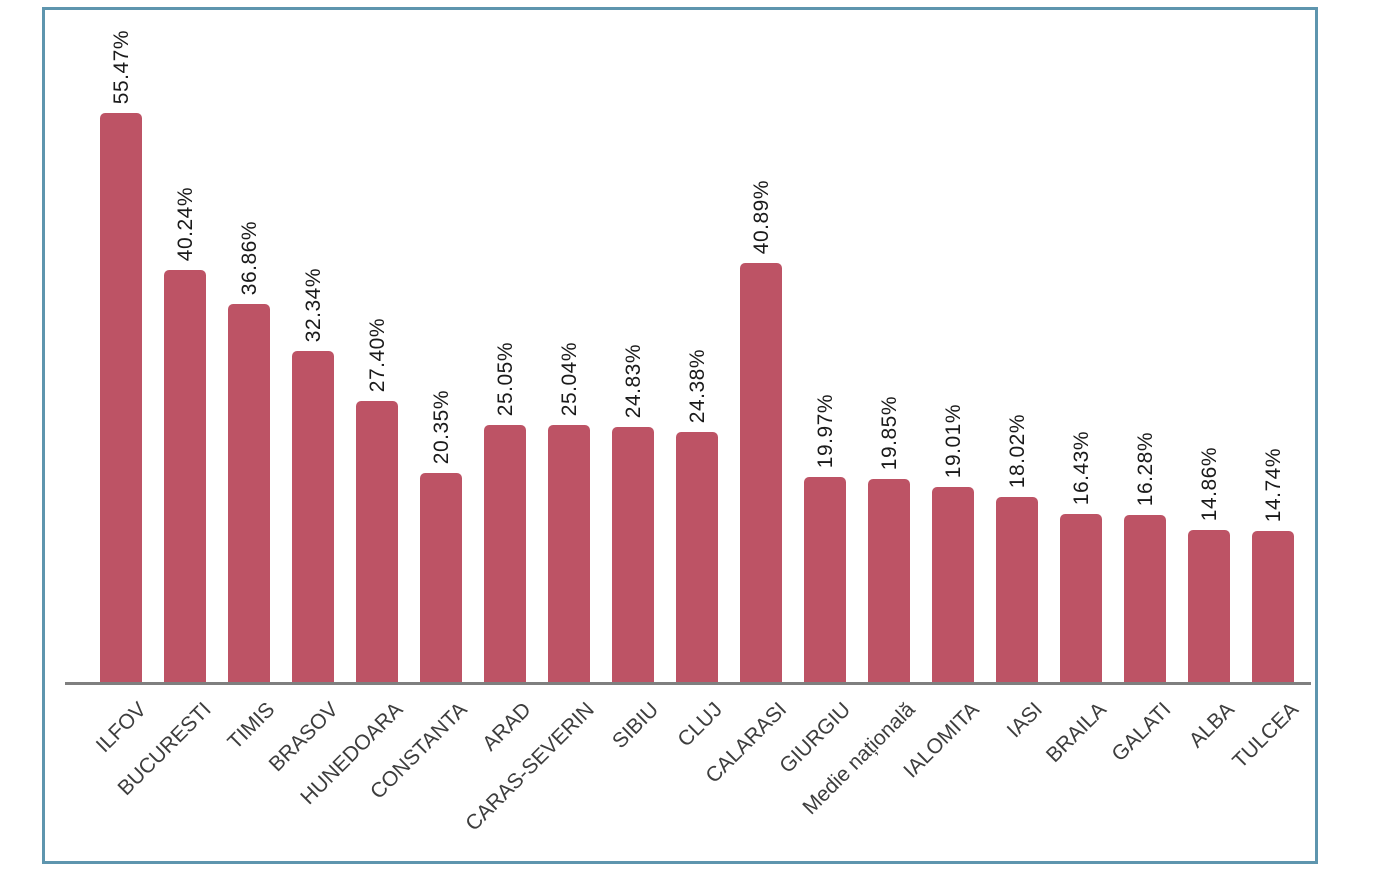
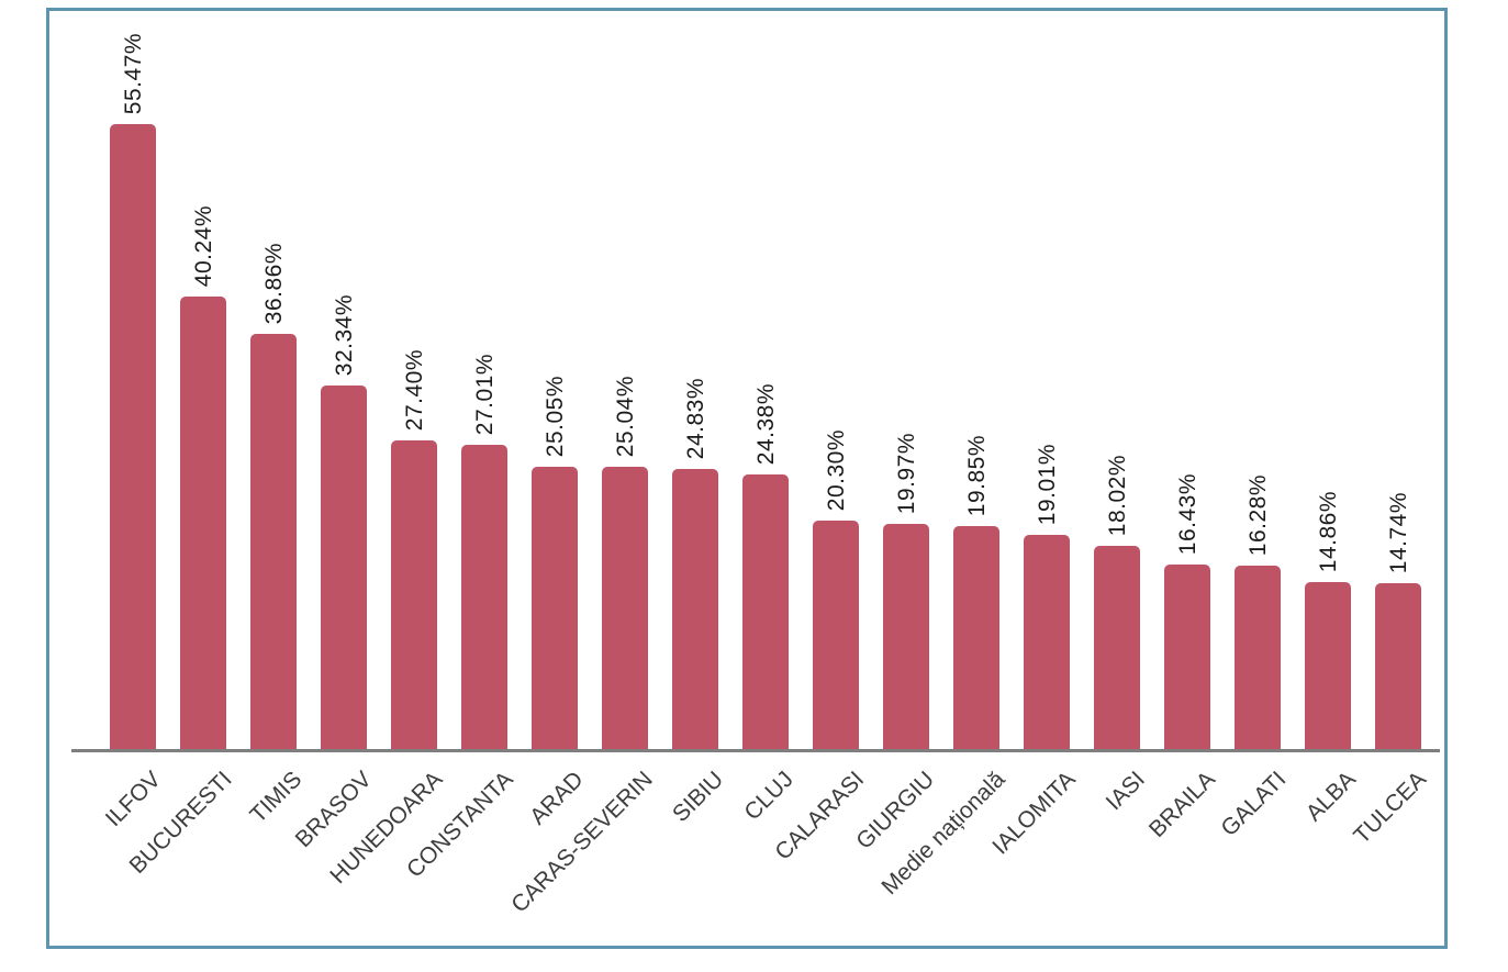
CONSTANTA: 20.35% -> 27.01%
CALARASI: 40.89% -> 20.30%
